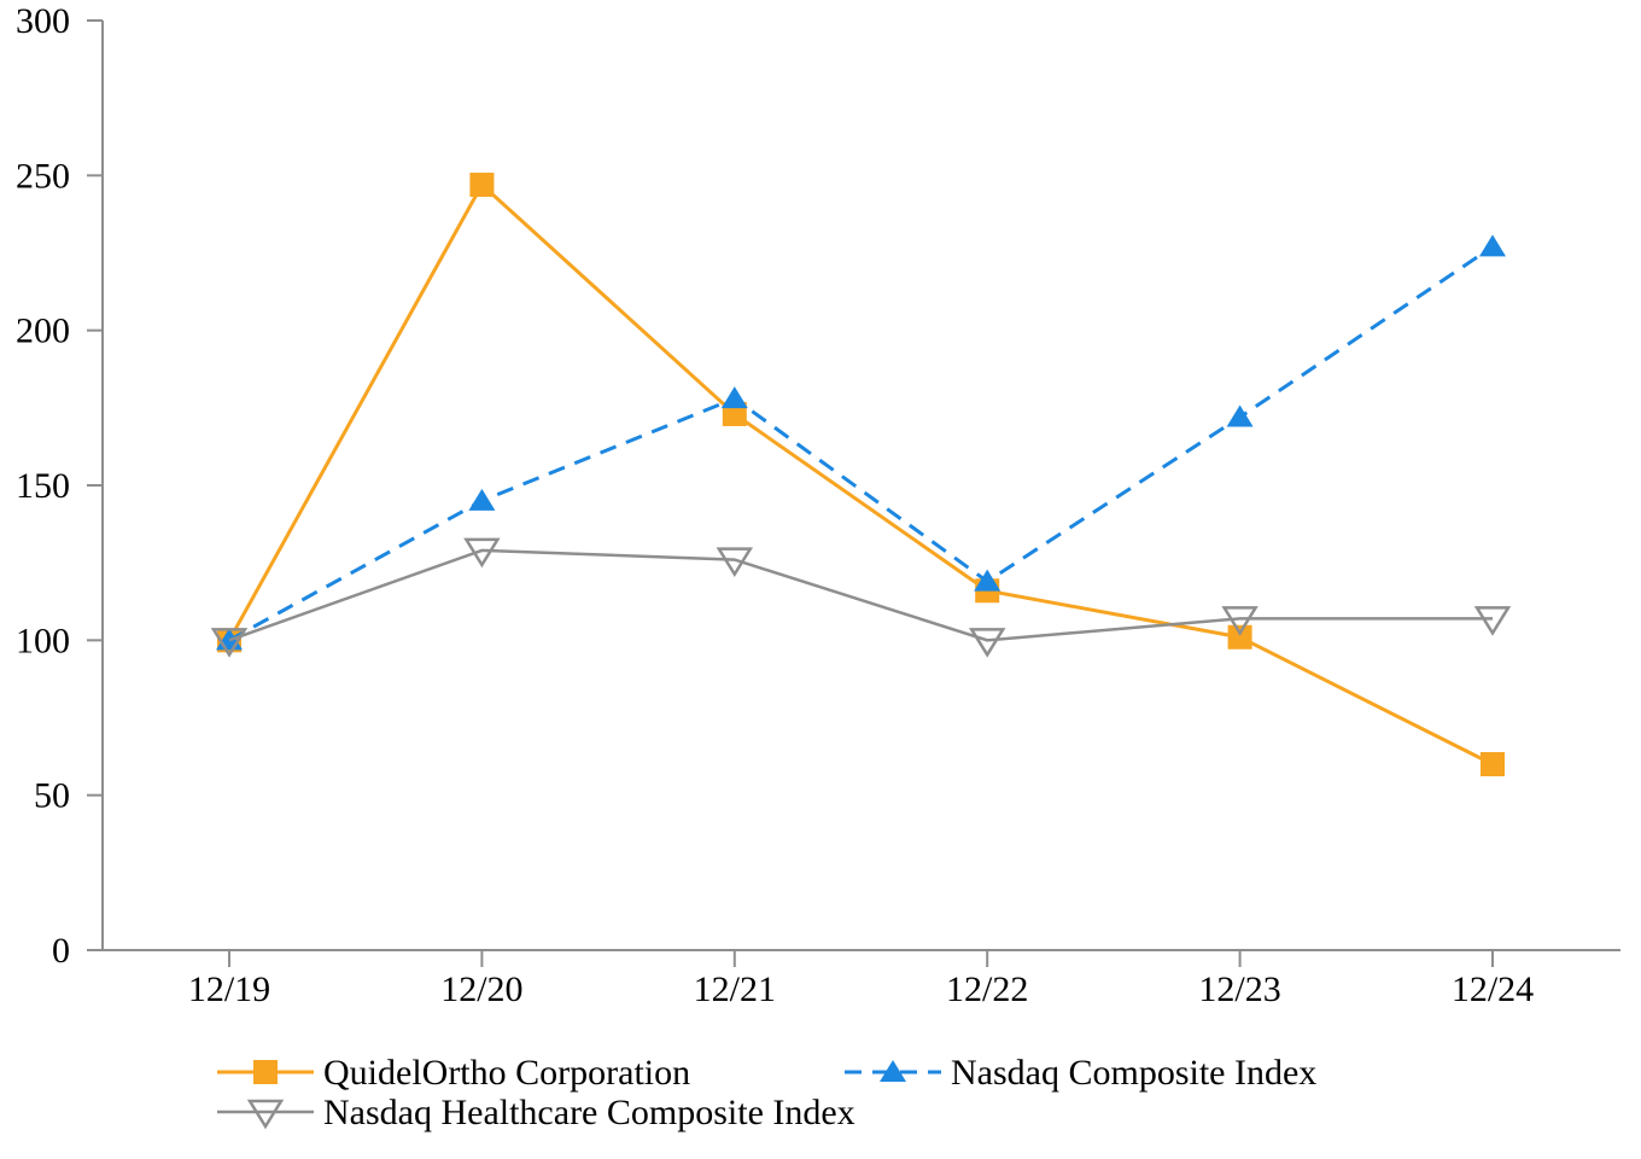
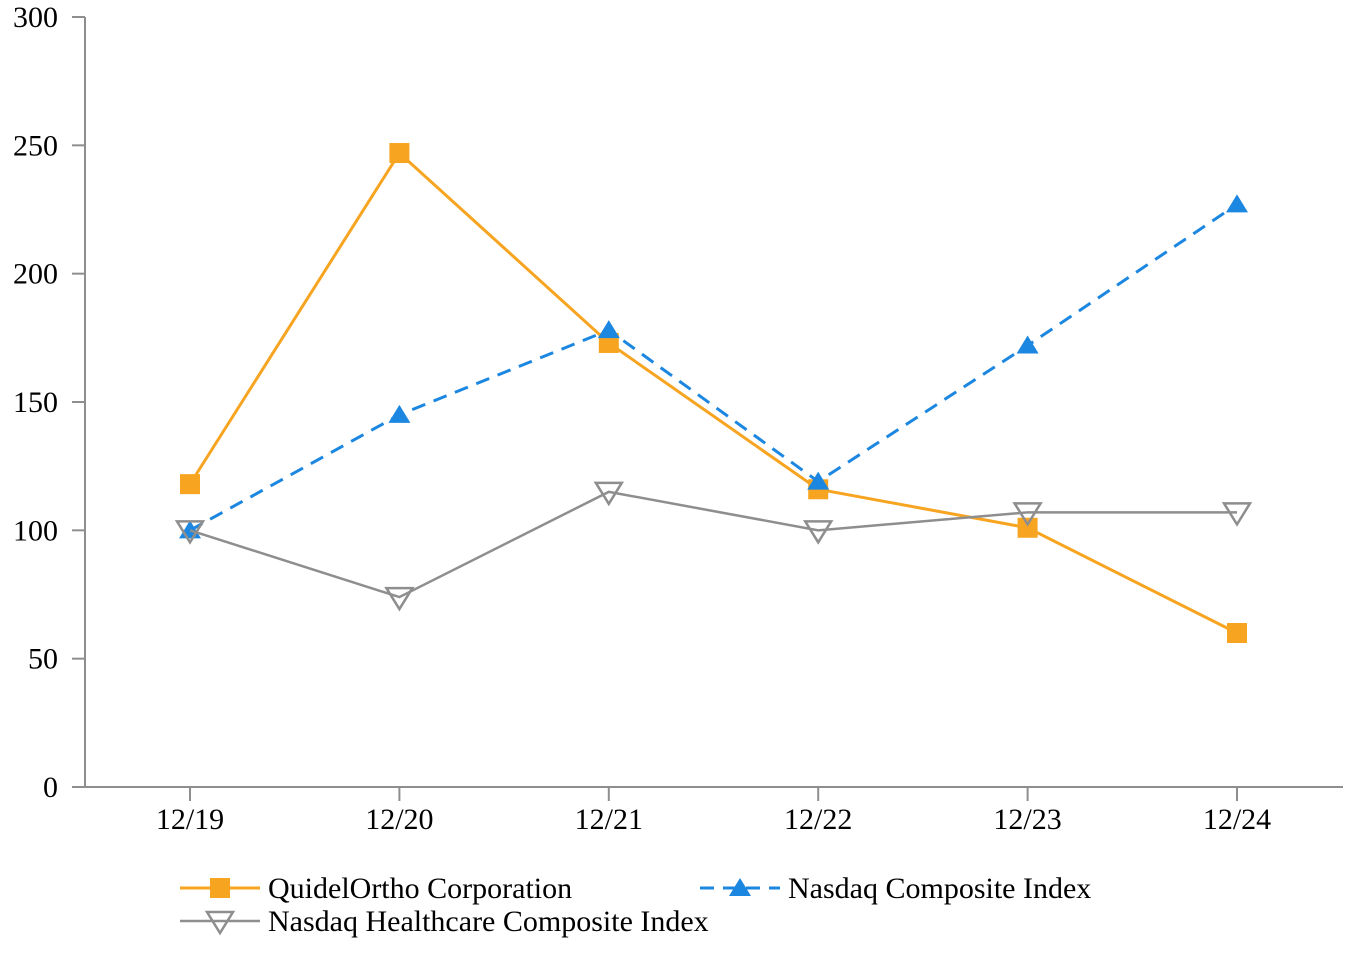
QuidelOrtho Corporation/12/19: 100 -> 118
Nasdaq Healthcare Composite Index/12/20: 129 -> 74
Nasdaq Healthcare Composite Index/12/21: 126 -> 115
